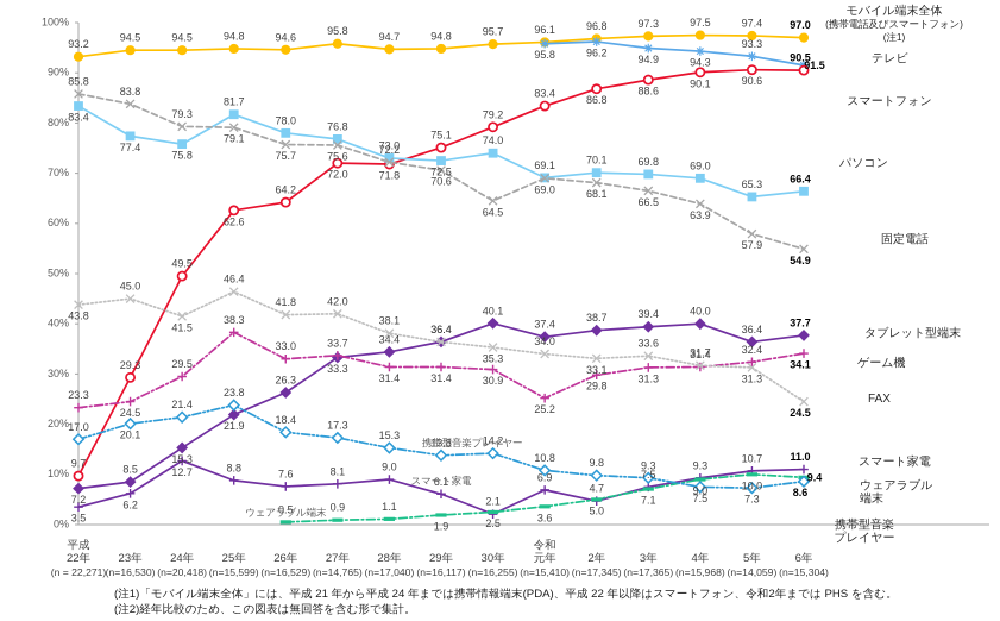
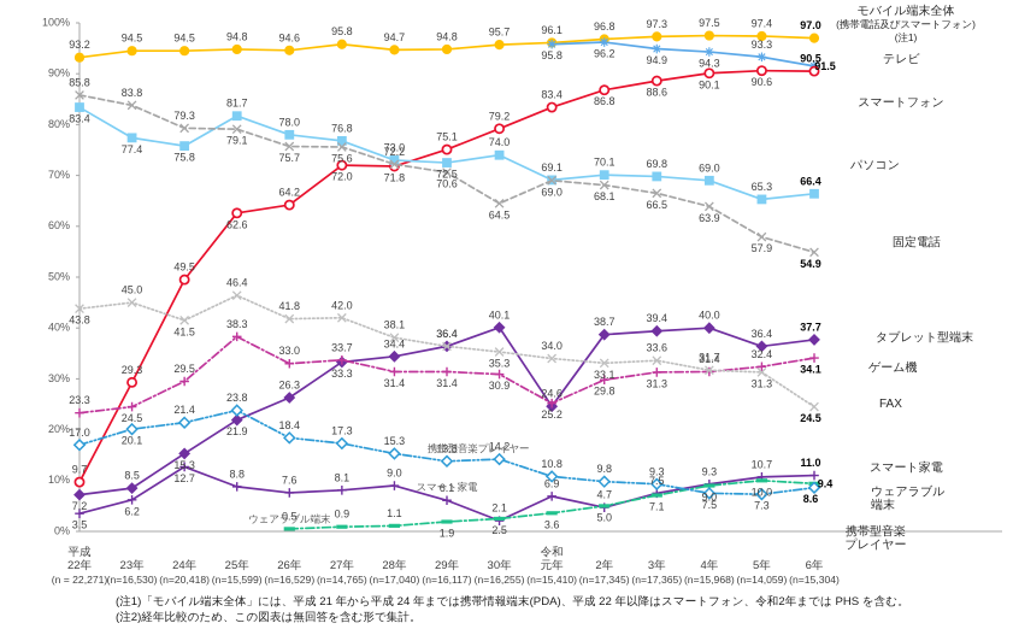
タブレット型端末/令和 元年: 37.4 -> 24.6
